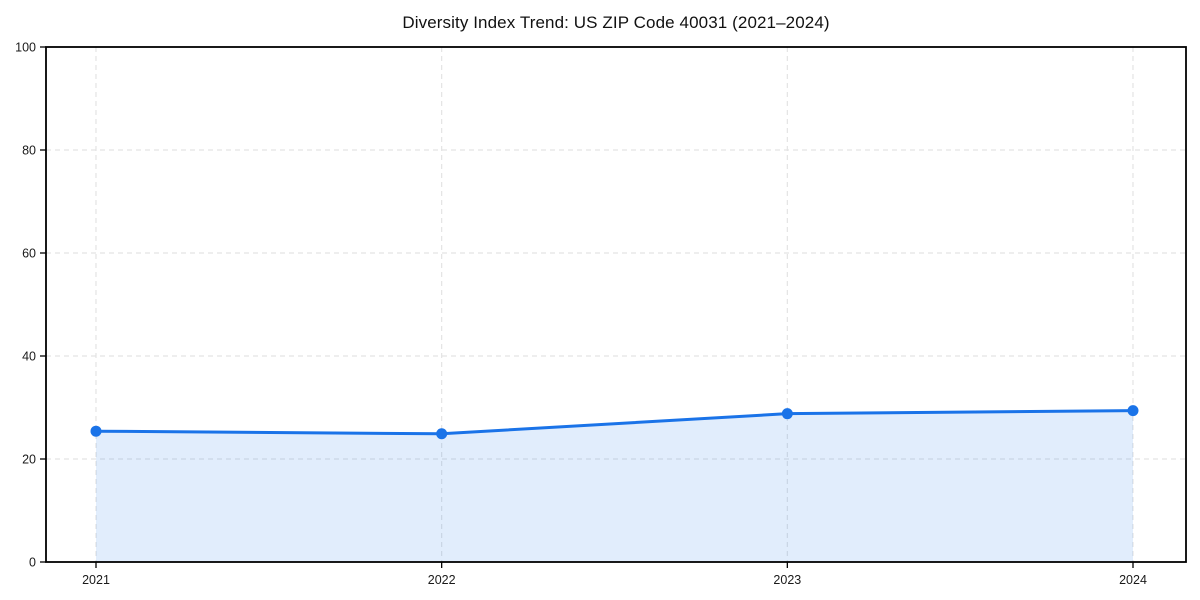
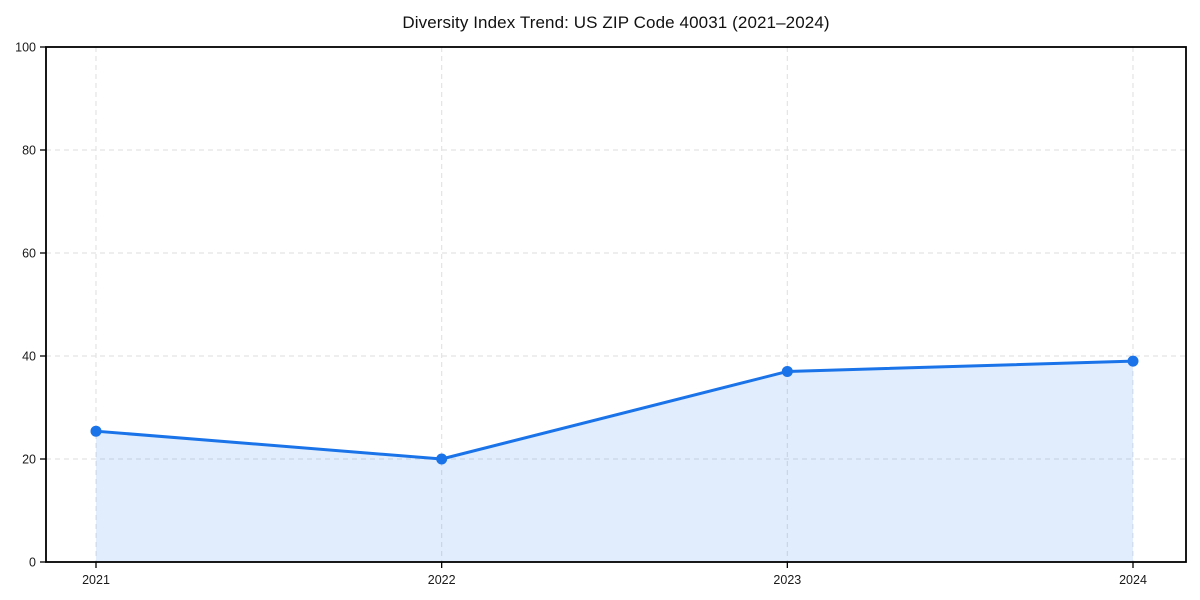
2022: 25 -> 20
2023: 29 -> 37
2024: 29 -> 39
